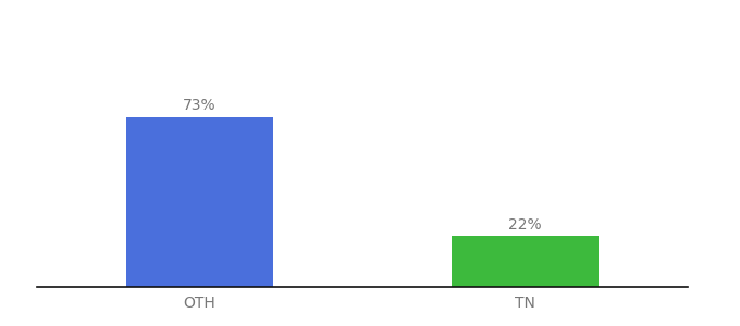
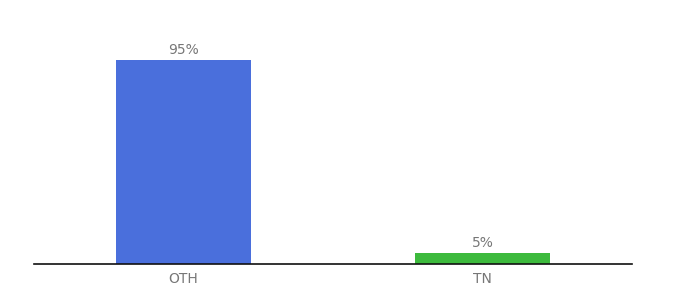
OTH: 73% -> 95%
TN: 22% -> 5%
